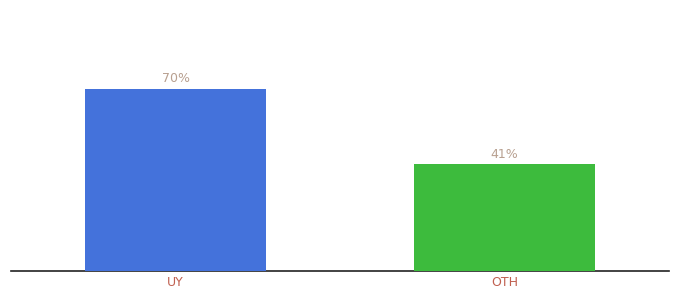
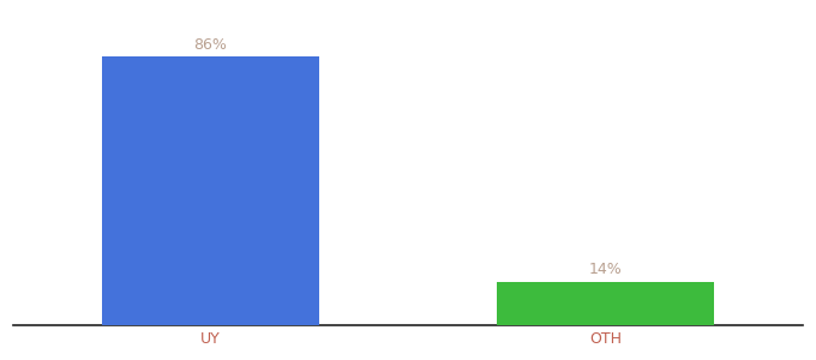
UY: 70% -> 86%
OTH: 41% -> 14%
